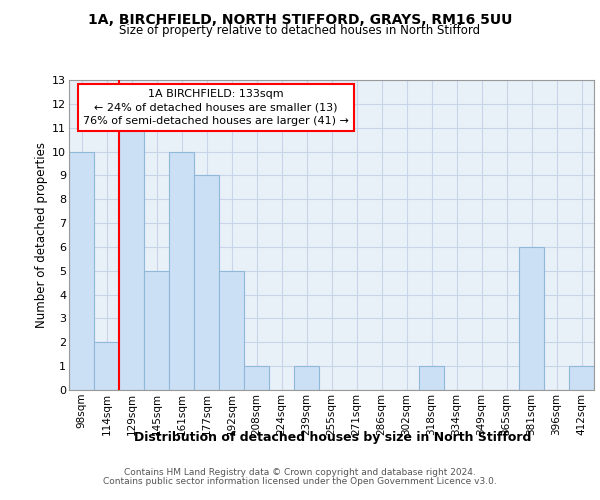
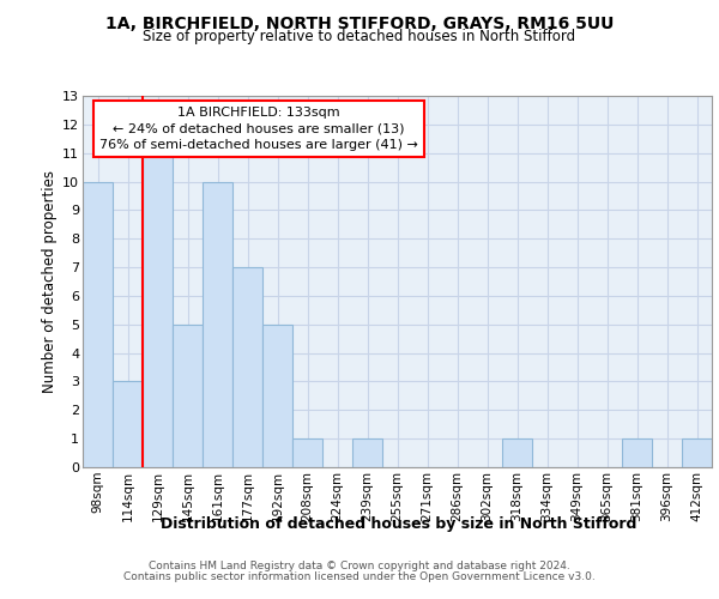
114sqm: 2 -> 3
177sqm: 9 -> 7
381sqm: 6 -> 1
